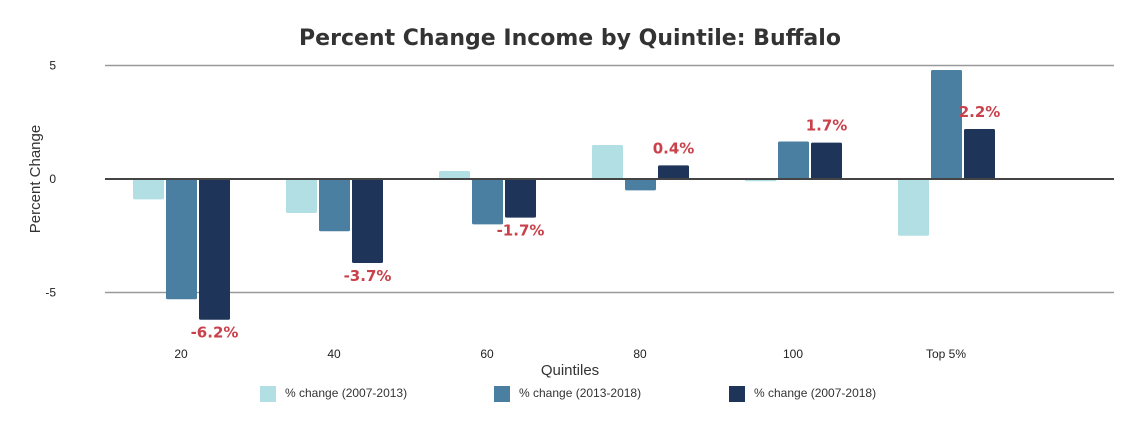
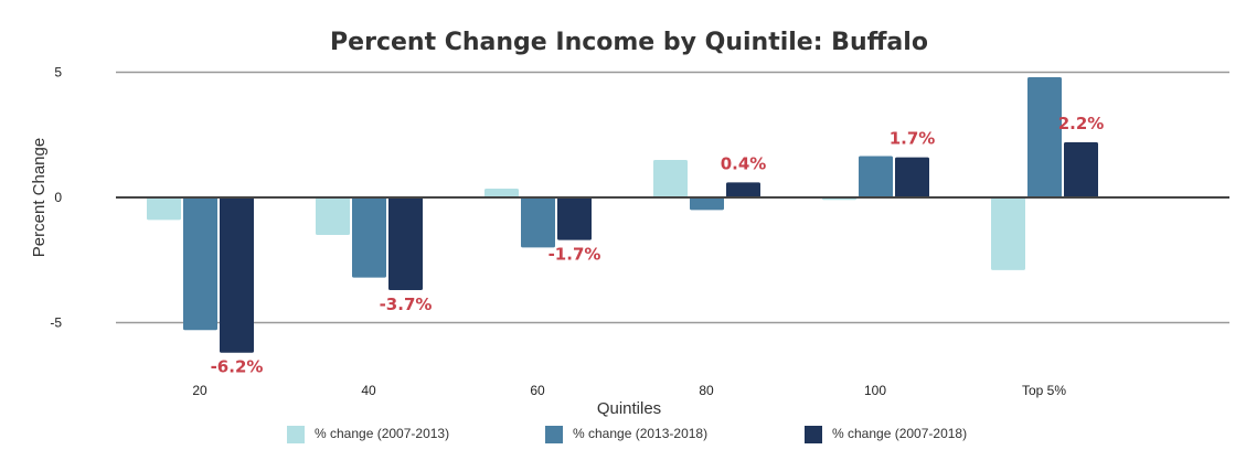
% change (2013-2018)/40: -2.3 -> -3.2
% change (2007-2013)/Top 5%: -2.5 -> -2.9
